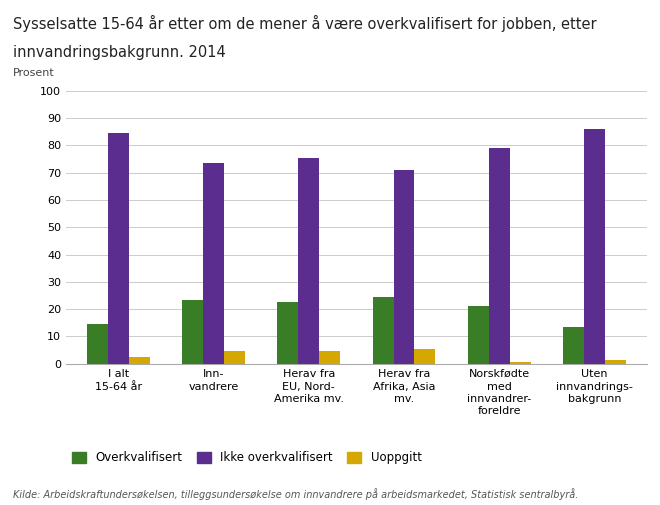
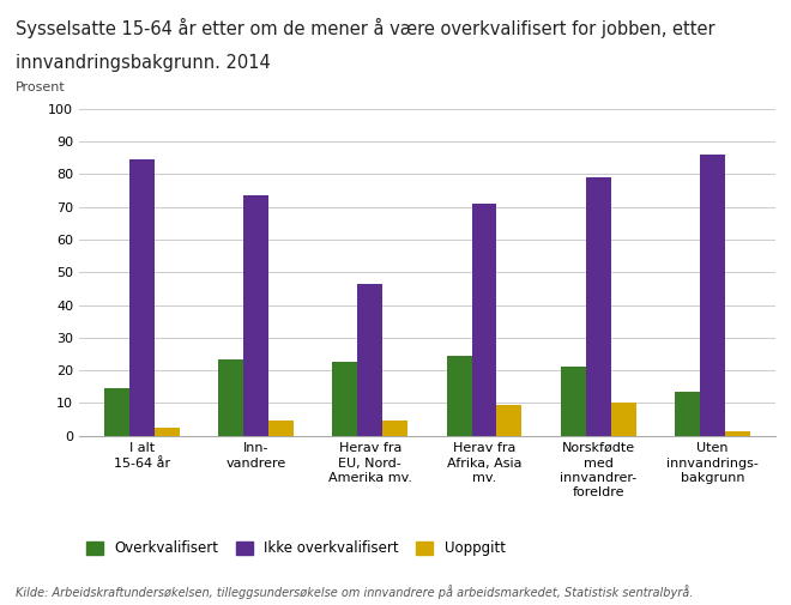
Ikke overkvalifisert/Herav fra EU, Nord- Amerika mv.: 75.5 -> 46.5
Uoppgitt/Herav fra Afrika, Asia mv.: 5.5 -> 9.5
Uoppgitt/Norskfødte med innvandrer- foreldre: 0.5 -> 10.0
